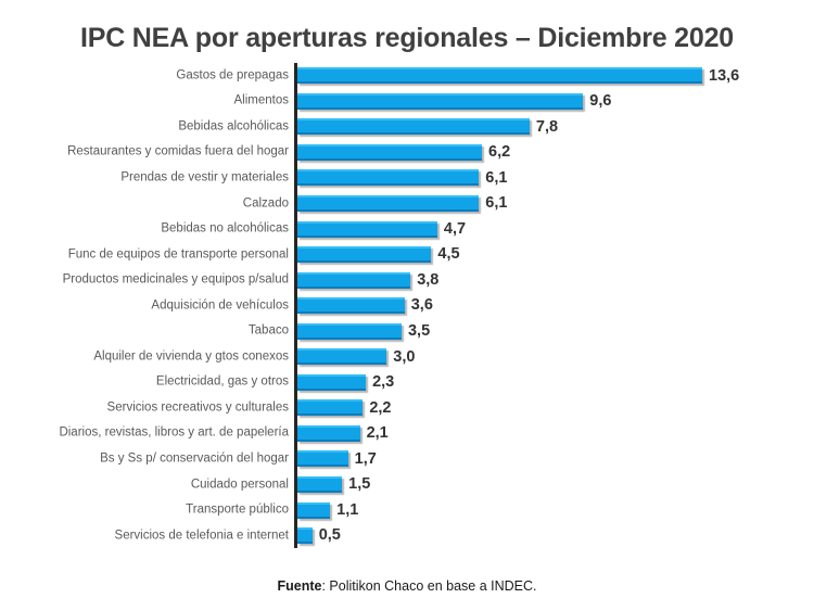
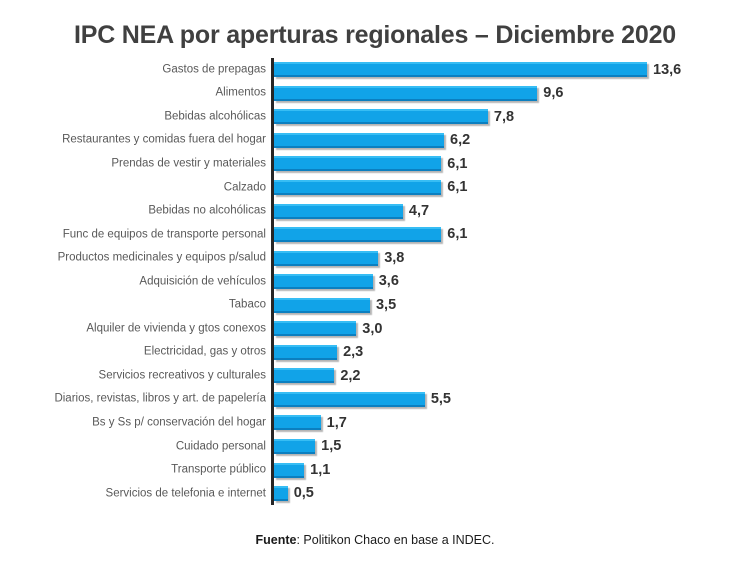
Func de equipos de transporte personal: 4,5 -> 6,1
Diarios, revistas, libros y art. de papelería: 2,1 -> 5,5
